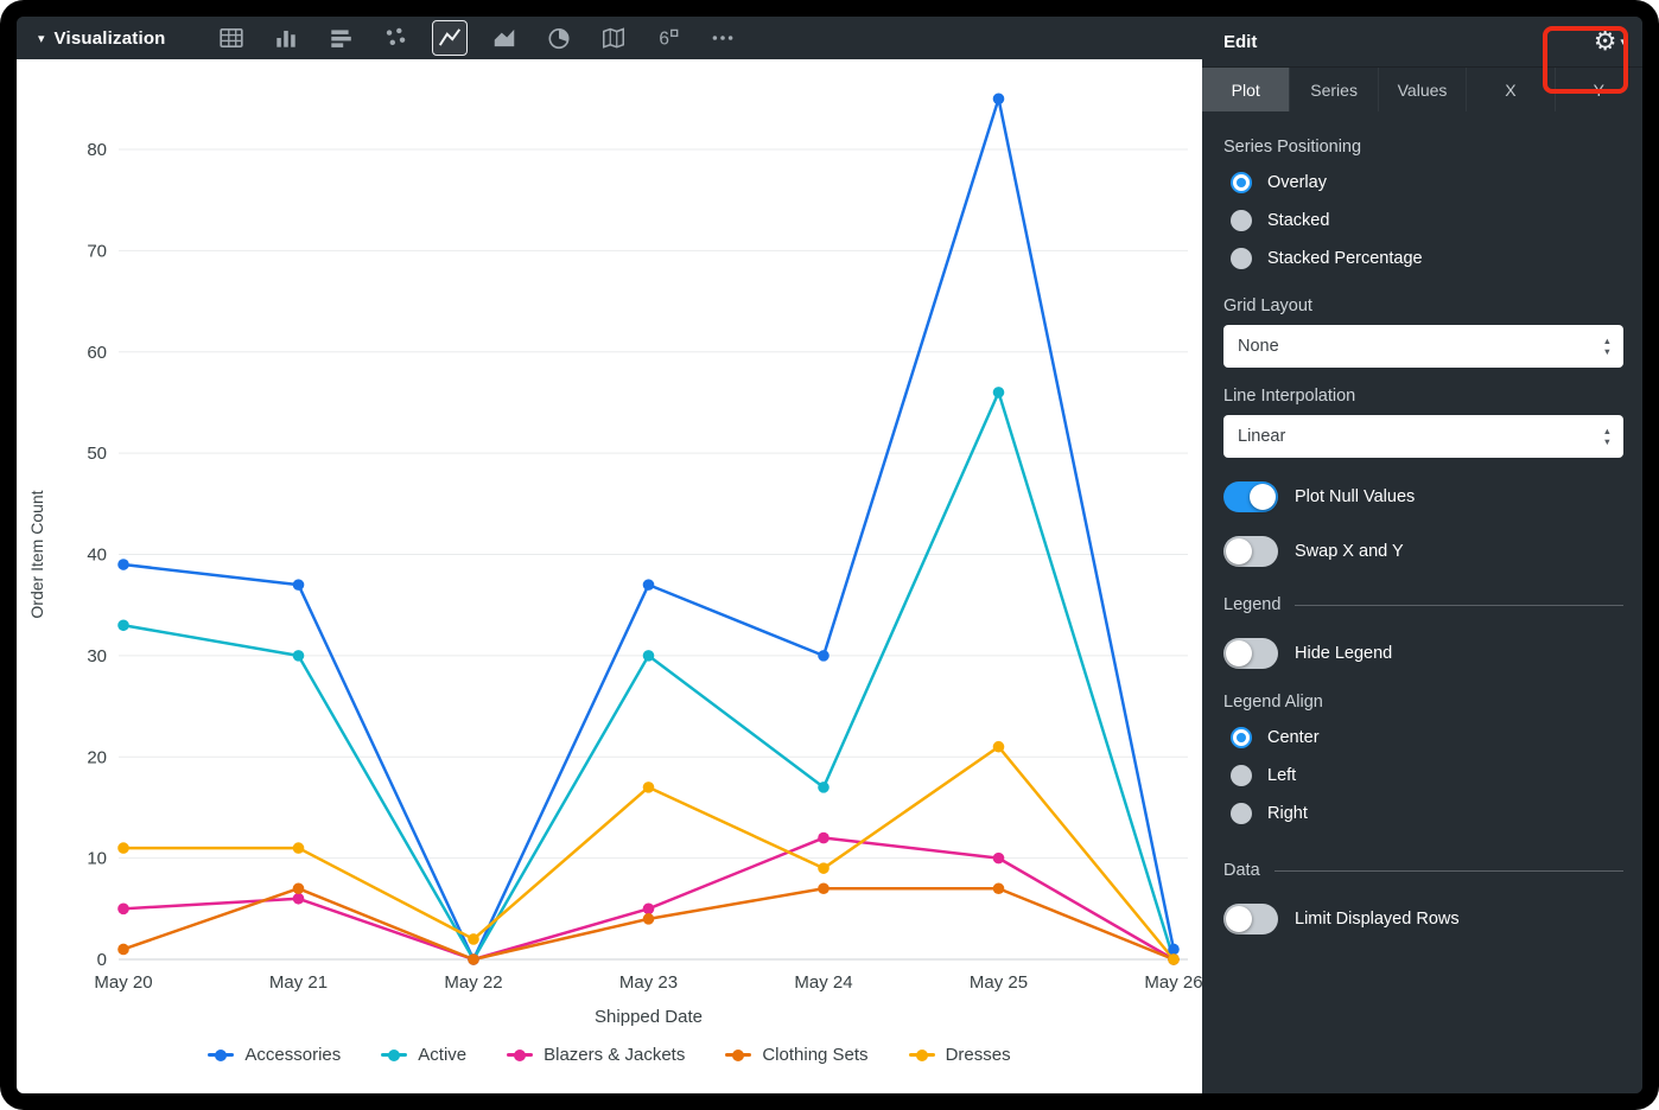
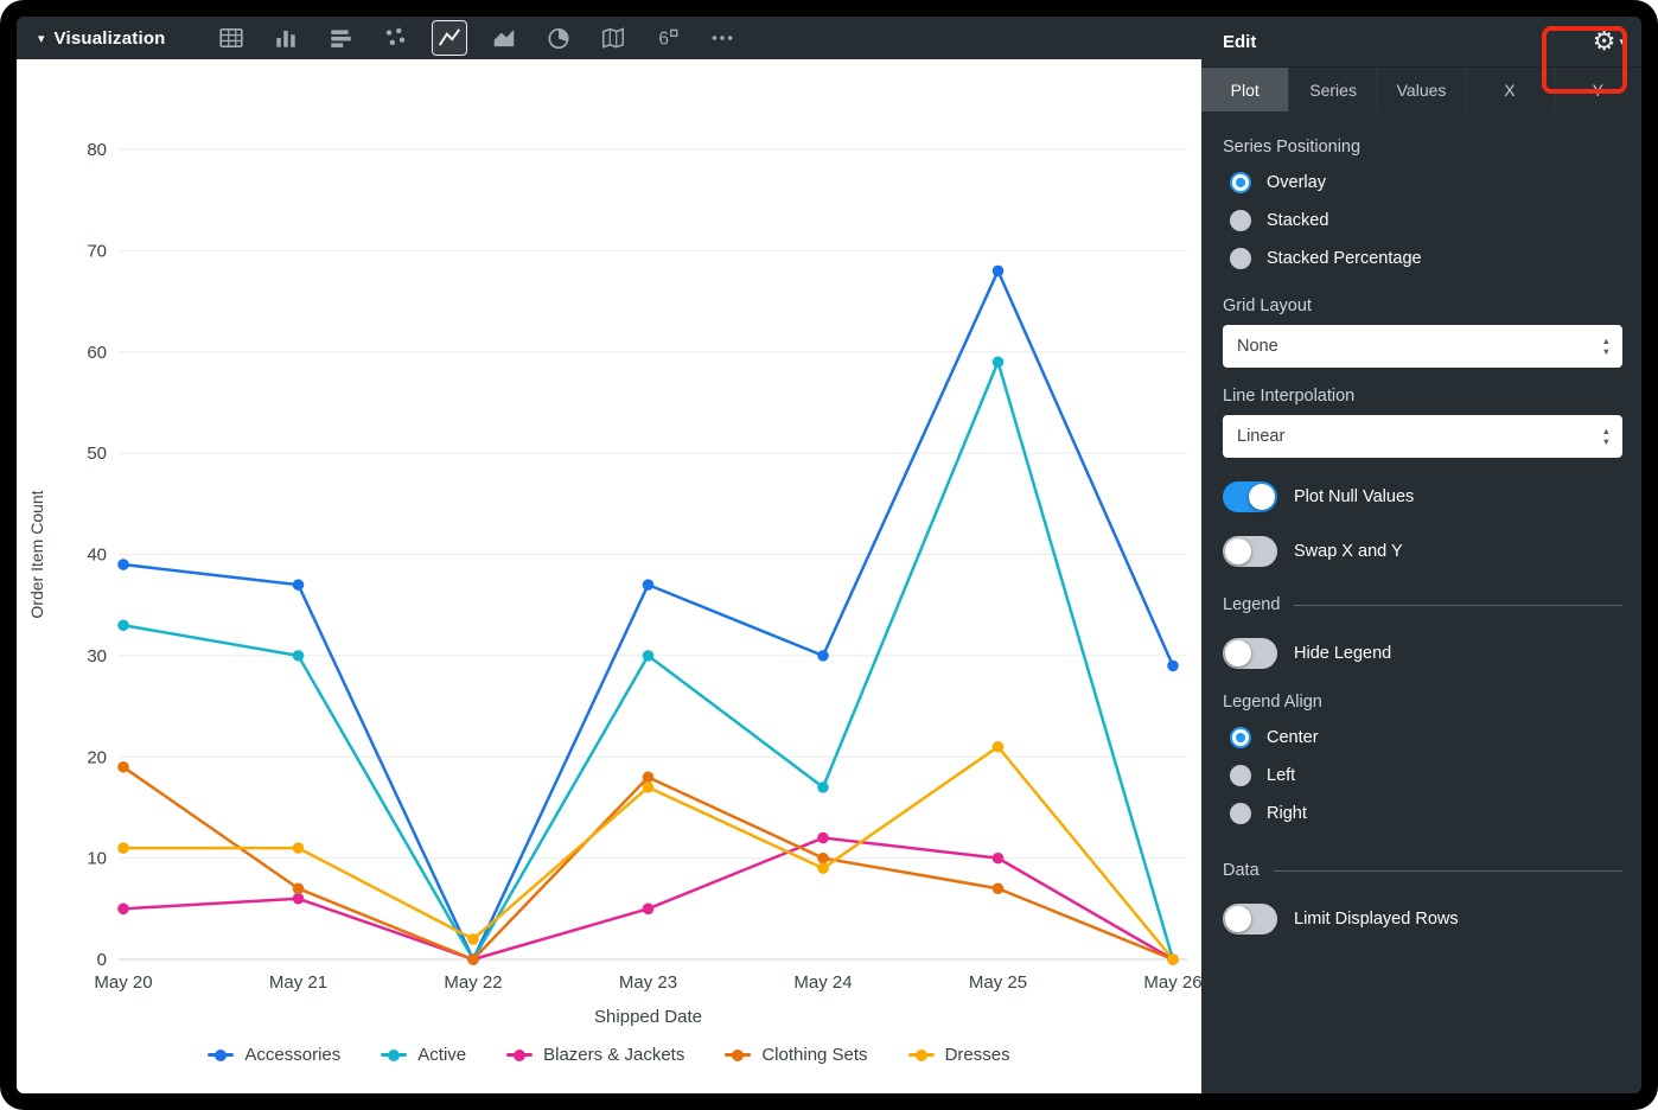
Clothing Sets/May 20: 1 -> 19
Clothing Sets/May 23: 4 -> 18
Clothing Sets/May 24: 7 -> 10
Accessories/May 25: 85 -> 68
Active/May 25: 56 -> 59
Accessories/May 26: 1 -> 29
